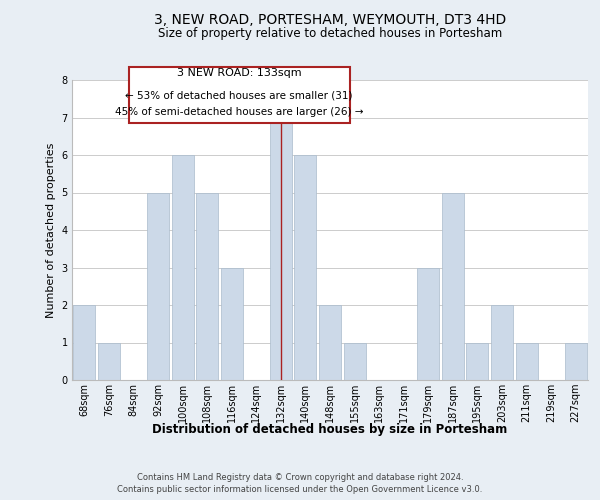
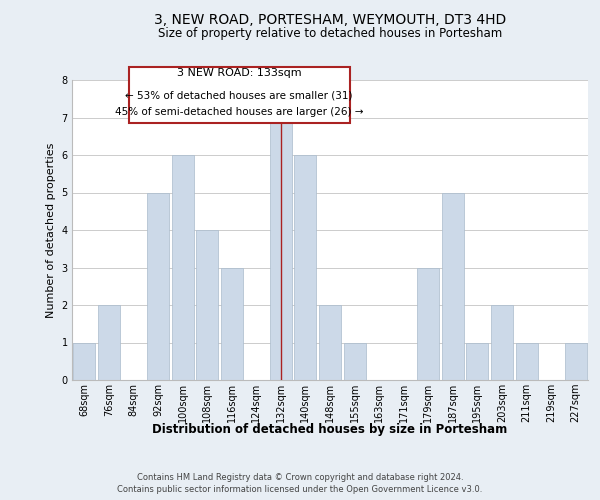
68sqm: 2 -> 1
76sqm: 1 -> 2
108sqm: 5 -> 4
